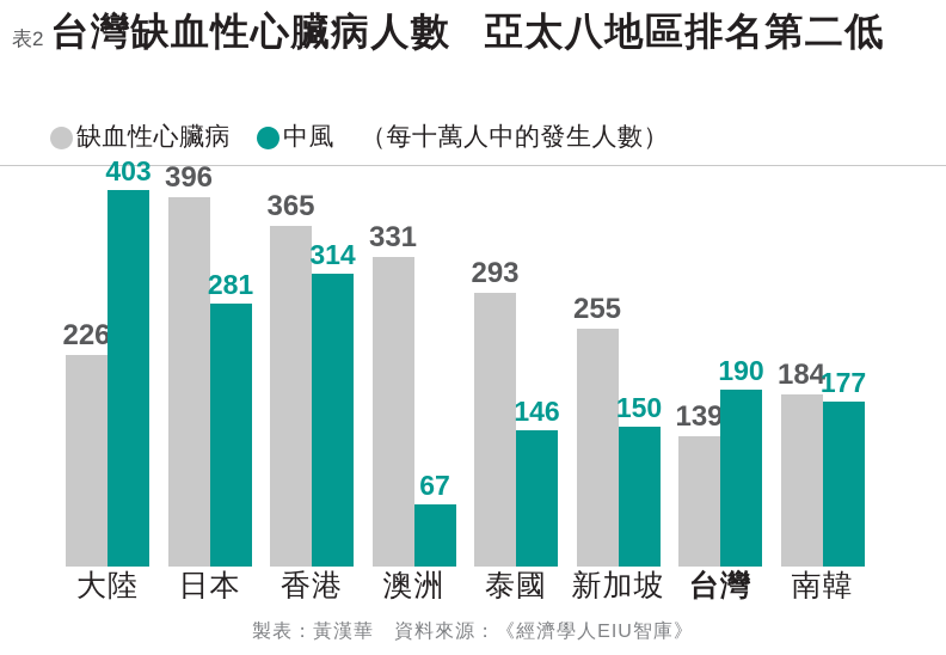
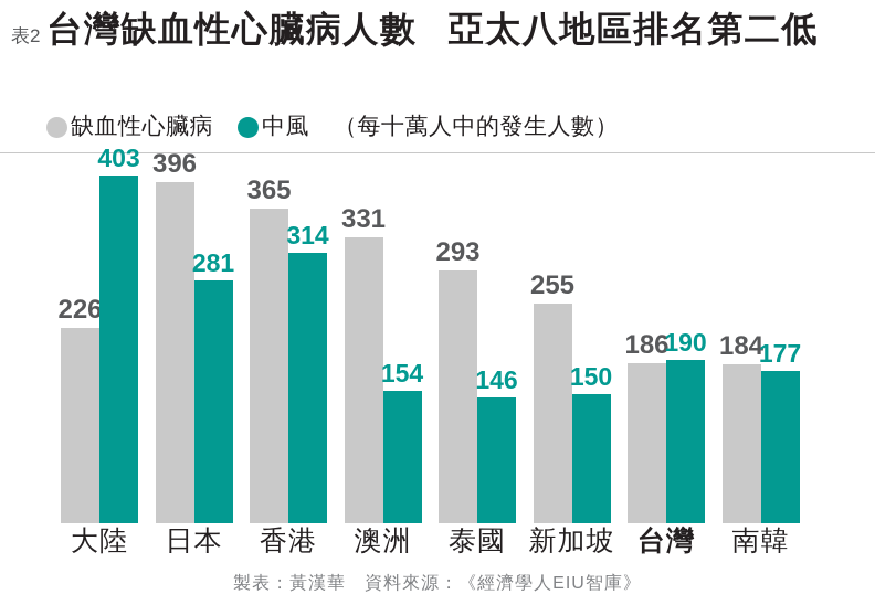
中風/澳洲: 67 -> 154
缺血性心臟病/台灣: 139 -> 186
